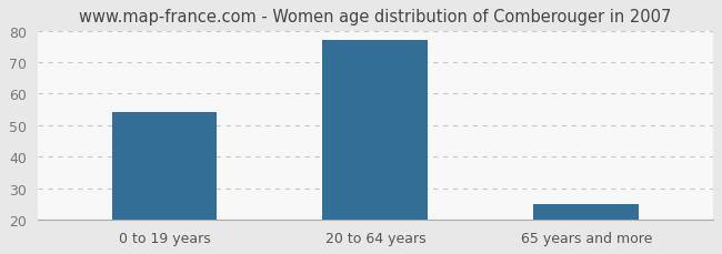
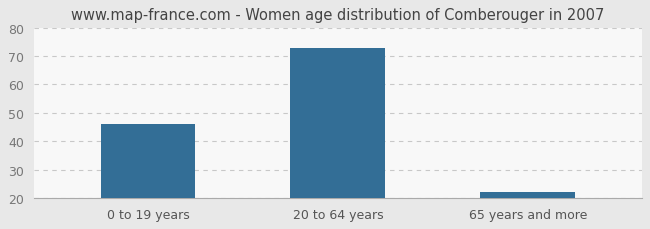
0 to 19 years: 54 -> 46
20 to 64 years: 77 -> 73
65 years and more: 25 -> 22
